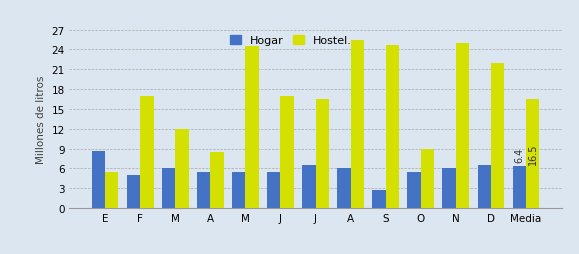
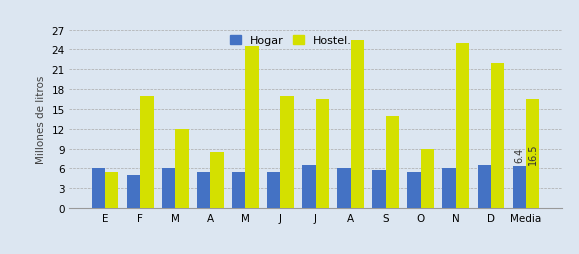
Hogar/E: 8.6 -> 6.0
Hogar/S: 2.8 -> 5.8
Hostel./S: 24.6 -> 14.0
